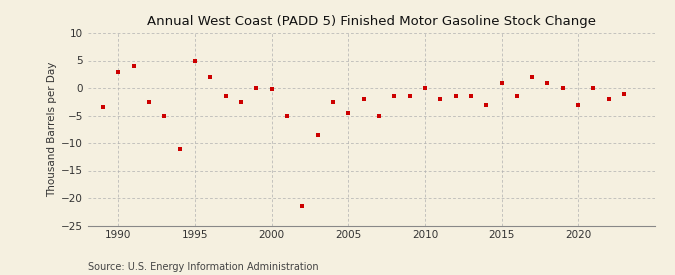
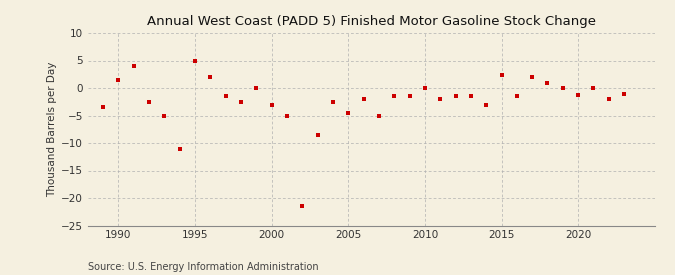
1990: 3.0 -> 1.4
2000: -0.2 -> -3.0
2015: 1.0 -> 2.4
2020: -3.0 -> -1.2
